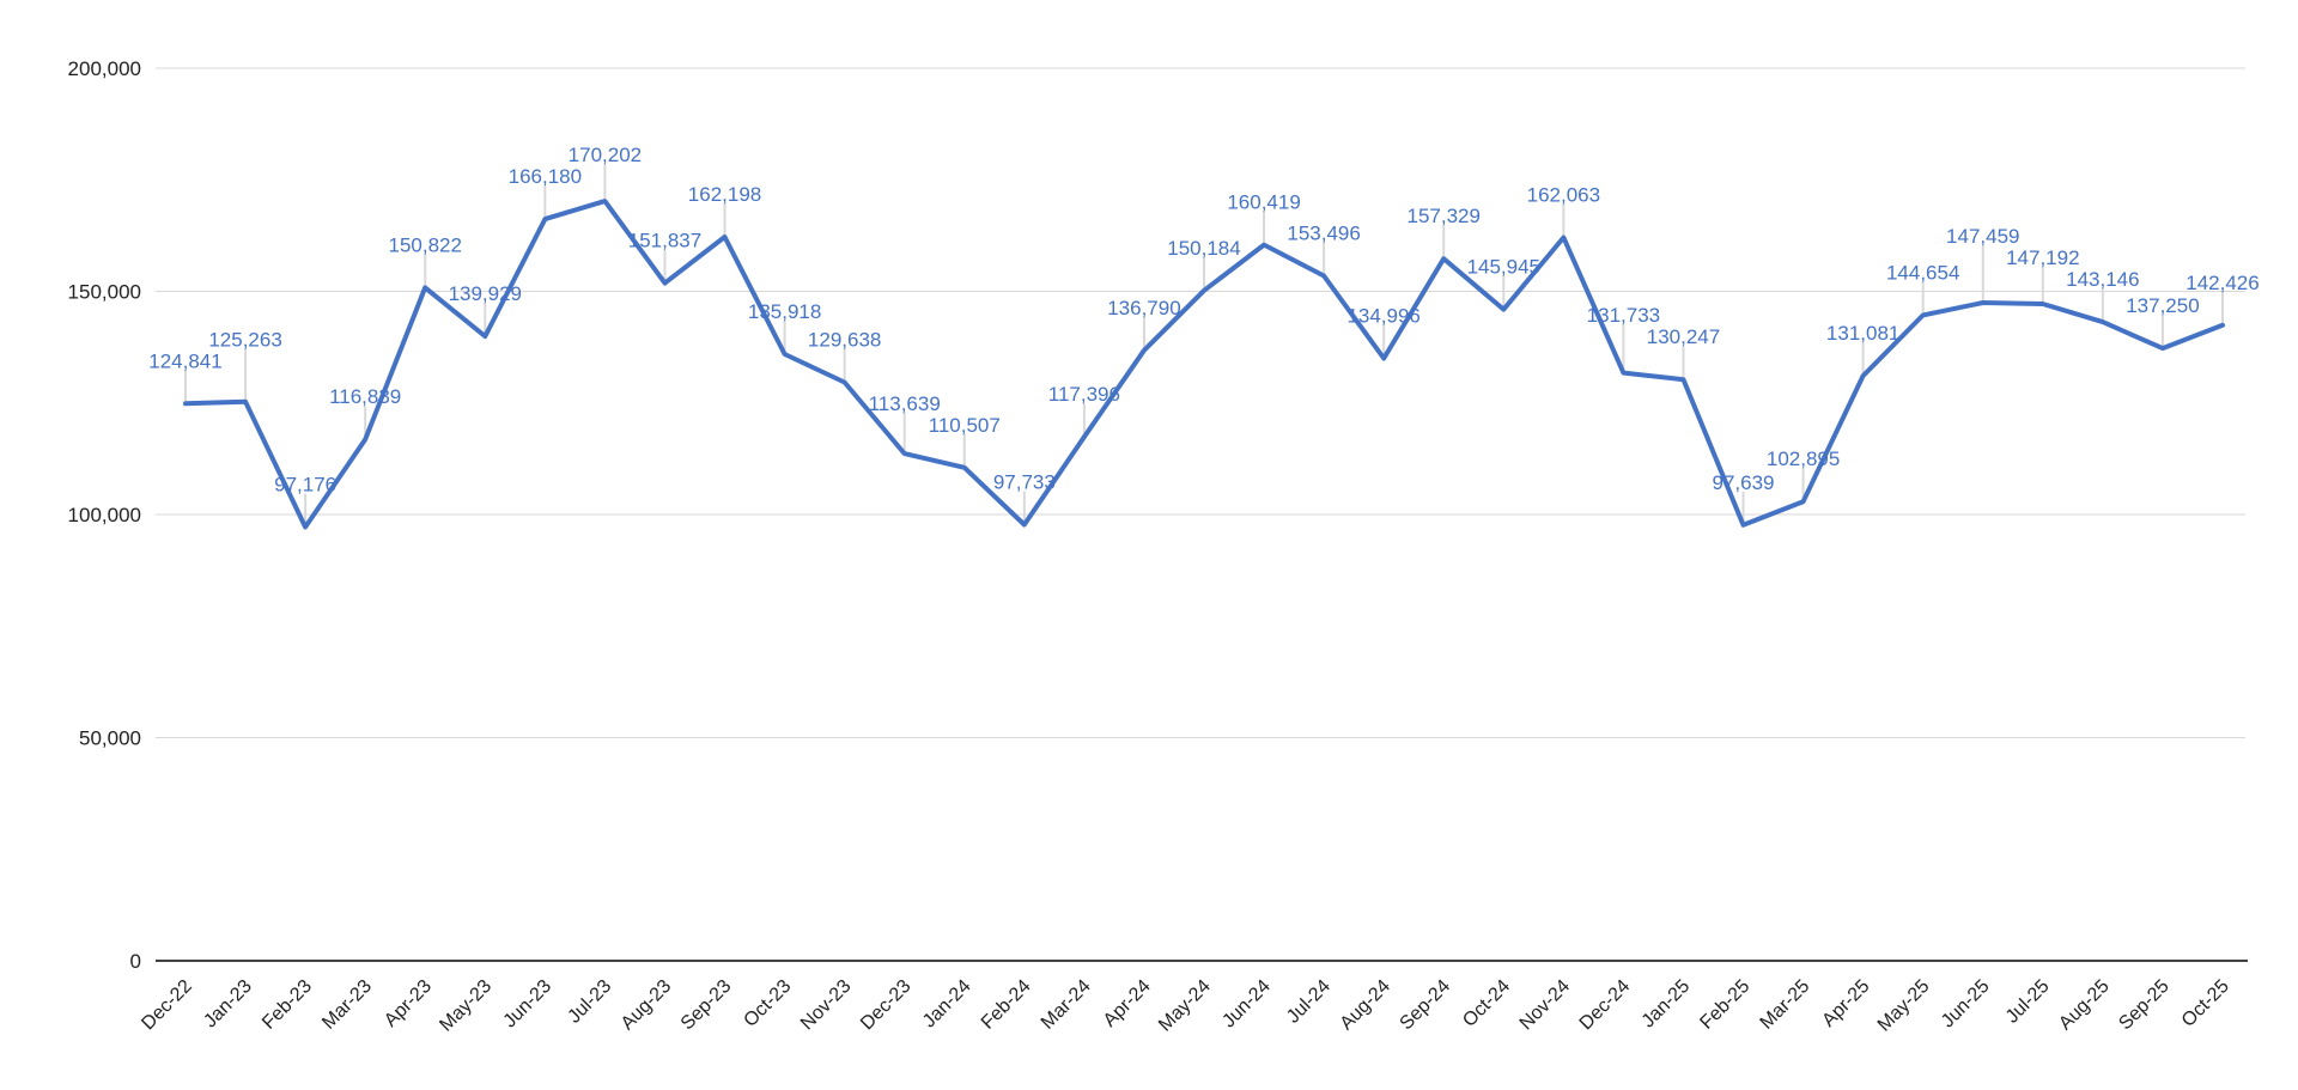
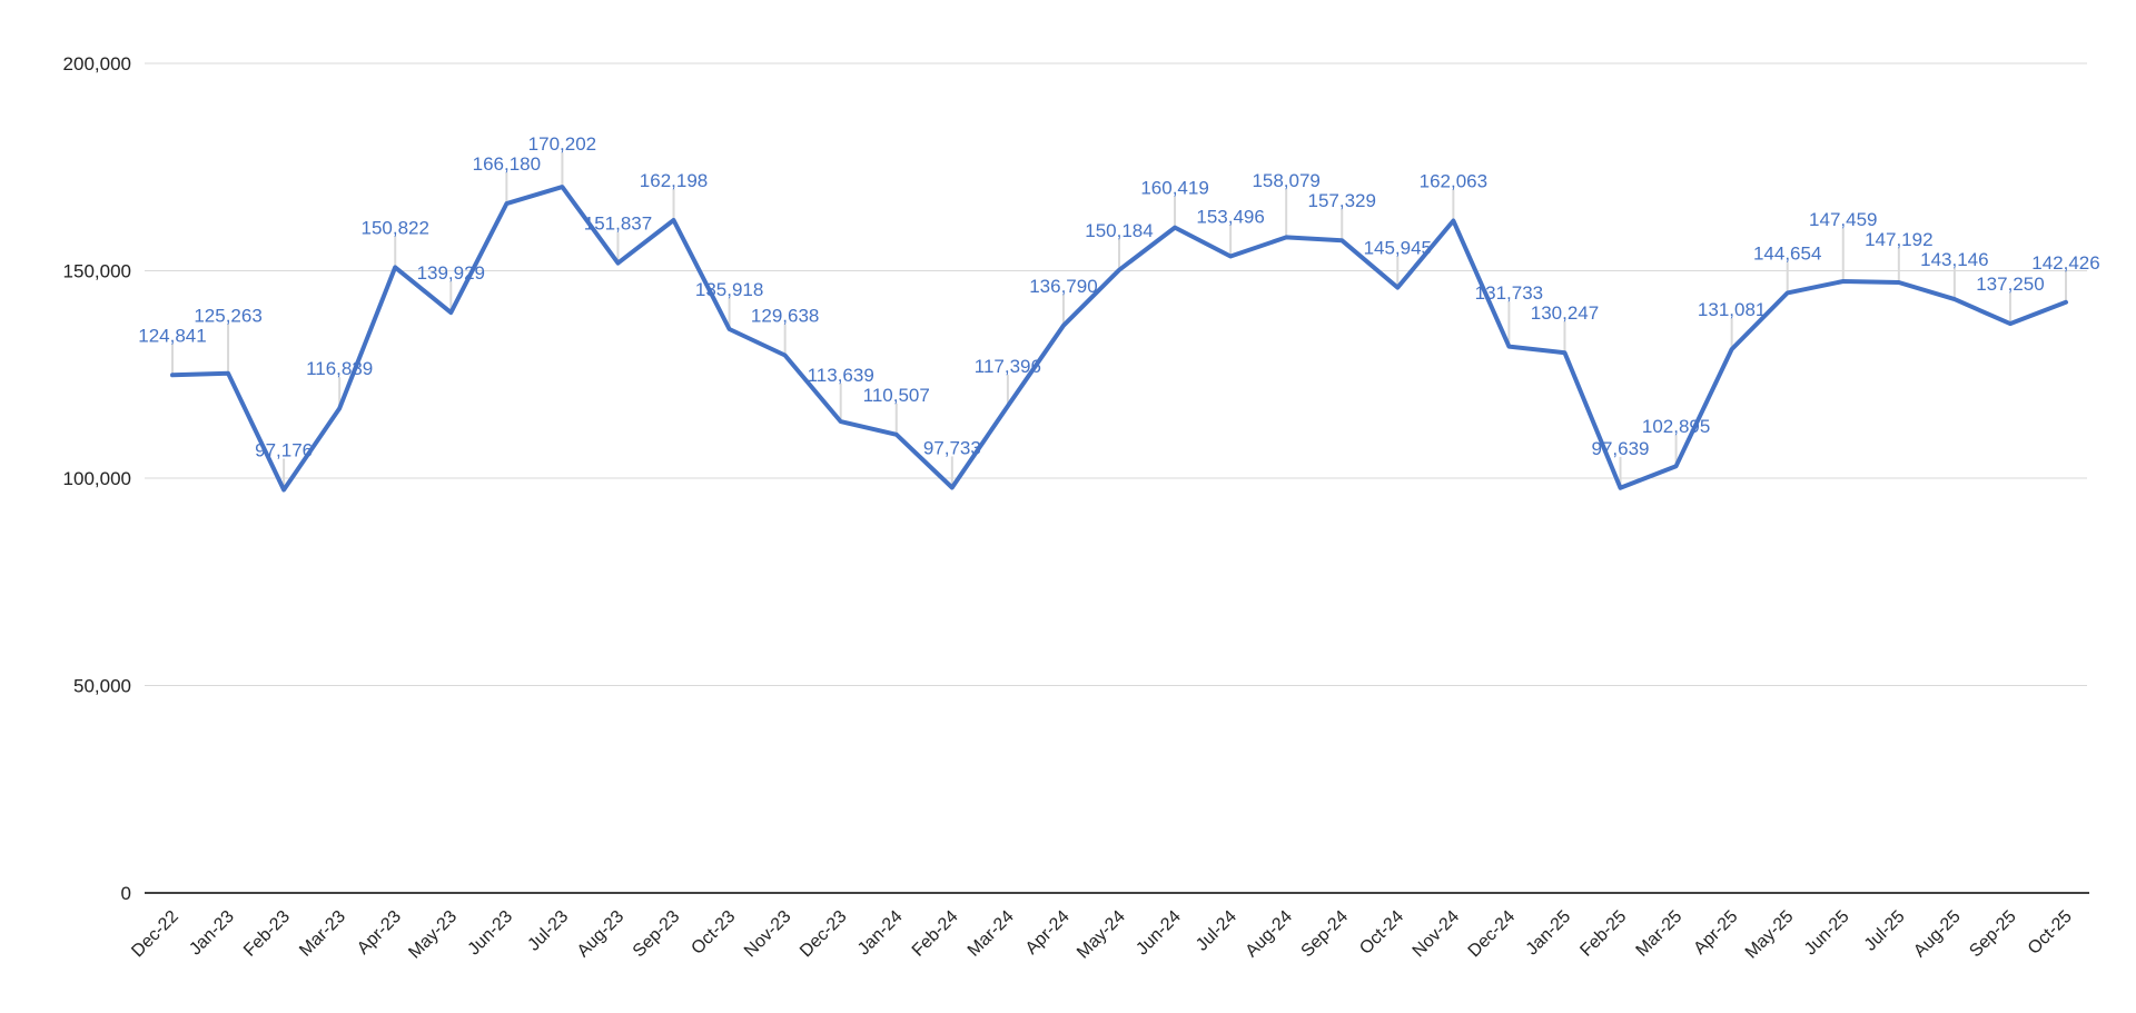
Aug-24: 134,996 -> 158,079
